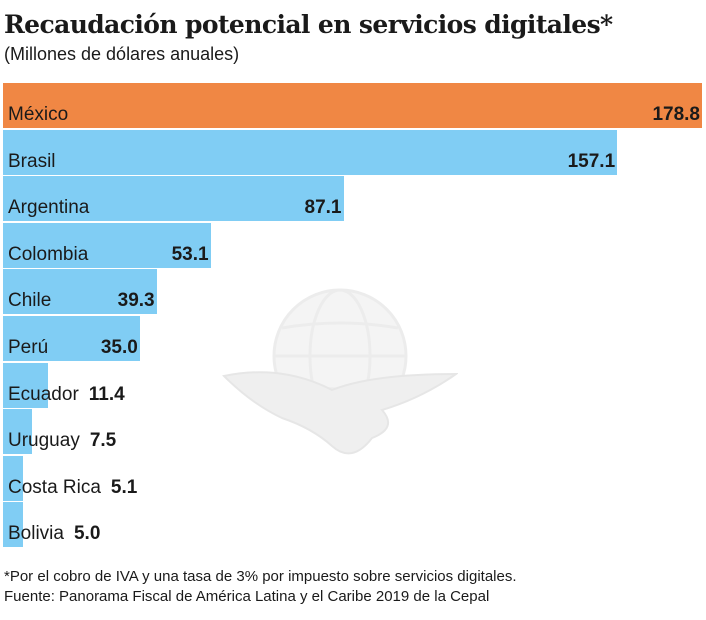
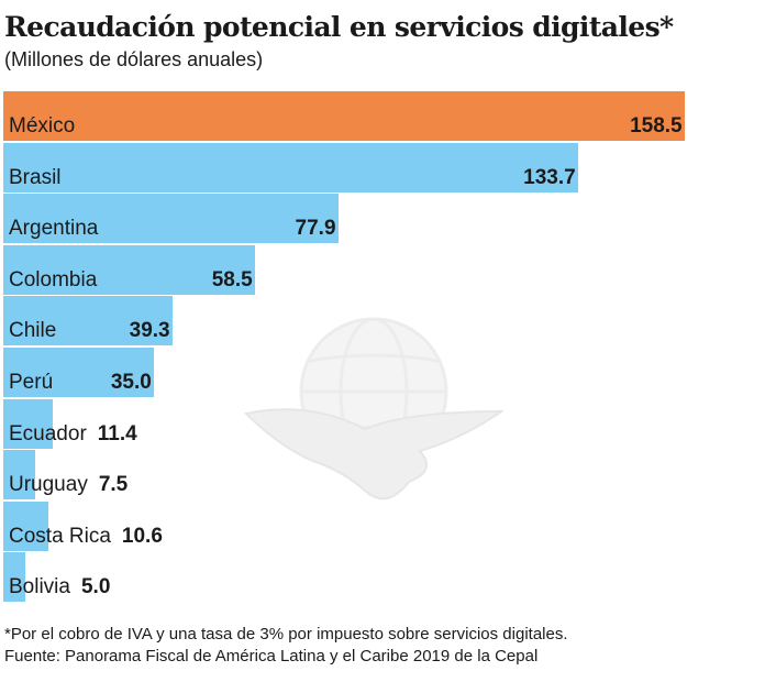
México: 178.8 -> 158.5
Brasil: 157.1 -> 133.7
Argentina: 87.1 -> 77.9
Colombia: 53.1 -> 58.5
Costa Rica: 5.1 -> 10.6
